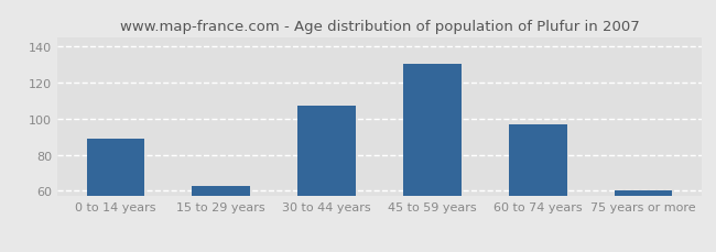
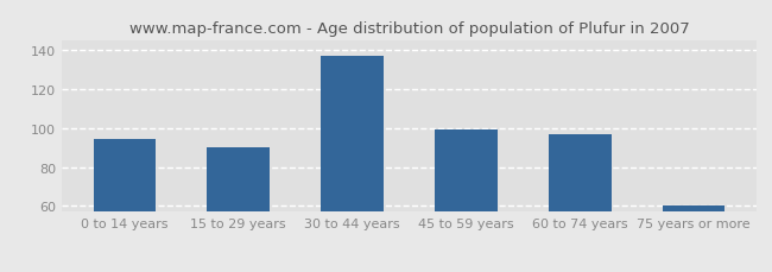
0 to 14 years: 89 -> 94
15 to 29 years: 63 -> 90
30 to 44 years: 107 -> 137
45 to 59 years: 130 -> 99
